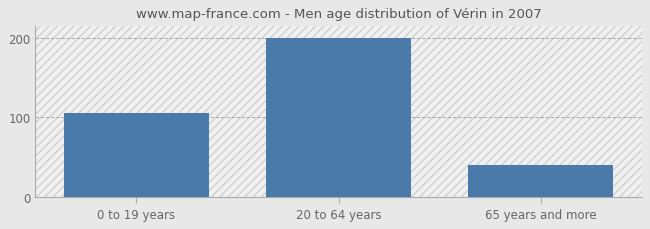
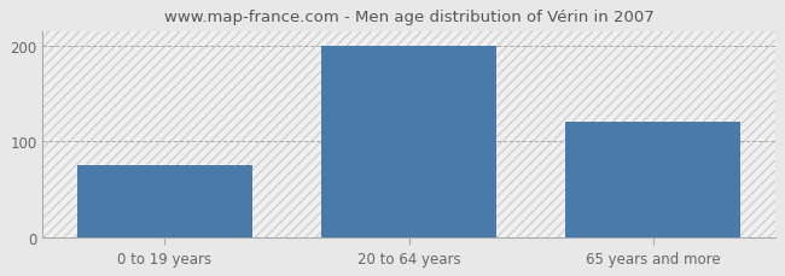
0 to 19 years: 105 -> 76
65 years and more: 40 -> 120
